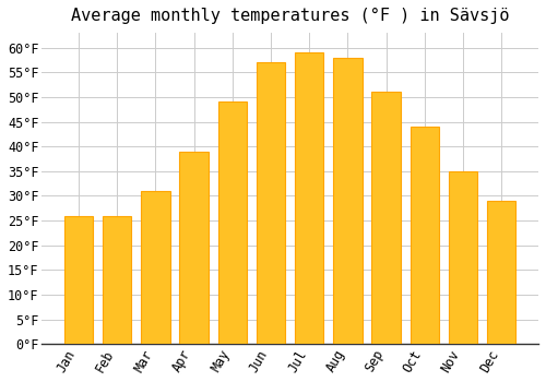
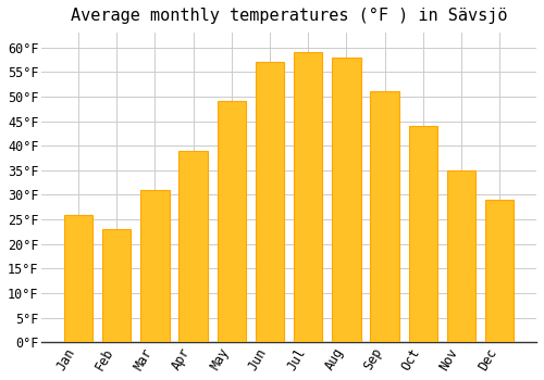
Feb: 26°F -> 23°F
